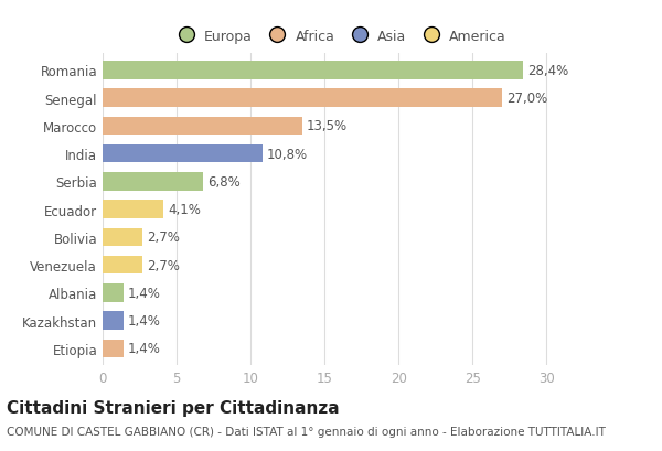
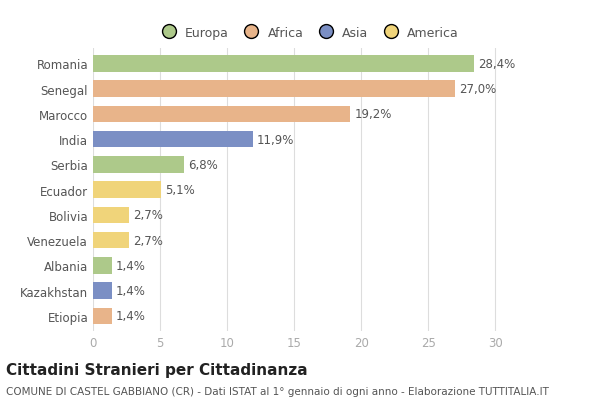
Marocco: 13,5% -> 19,2%
India: 10,8% -> 11,9%
Ecuador: 4,1% -> 5,1%
